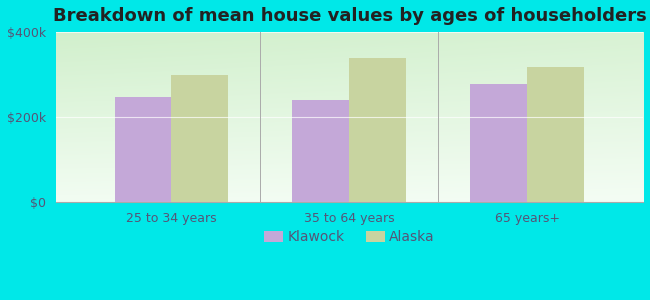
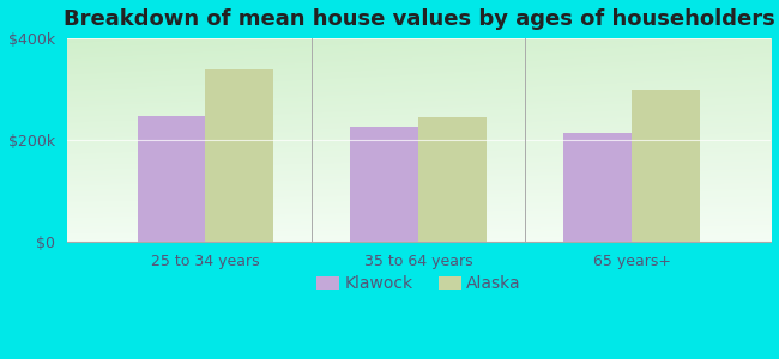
Alaska/25 to 34 years: $298k -> $340k
Klawock/35 to 64 years: $240k -> $225k
Alaska/35 to 64 years: $338k -> $245k
Klawock/65 years+: $278k -> $215k
Alaska/65 years+: $318k -> $300k
